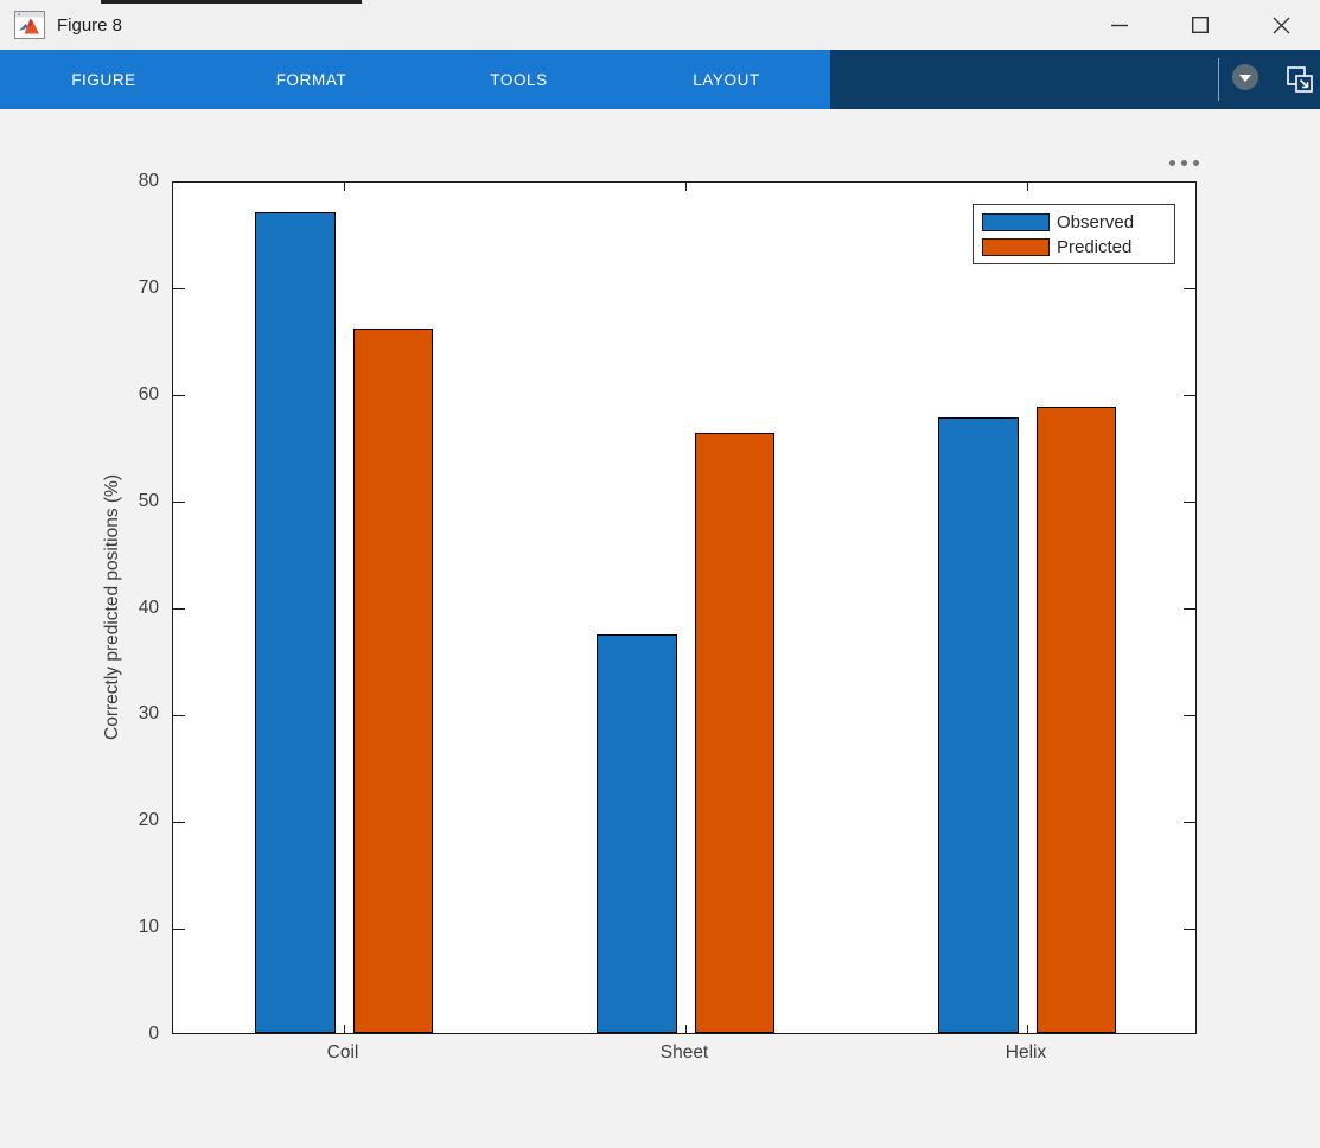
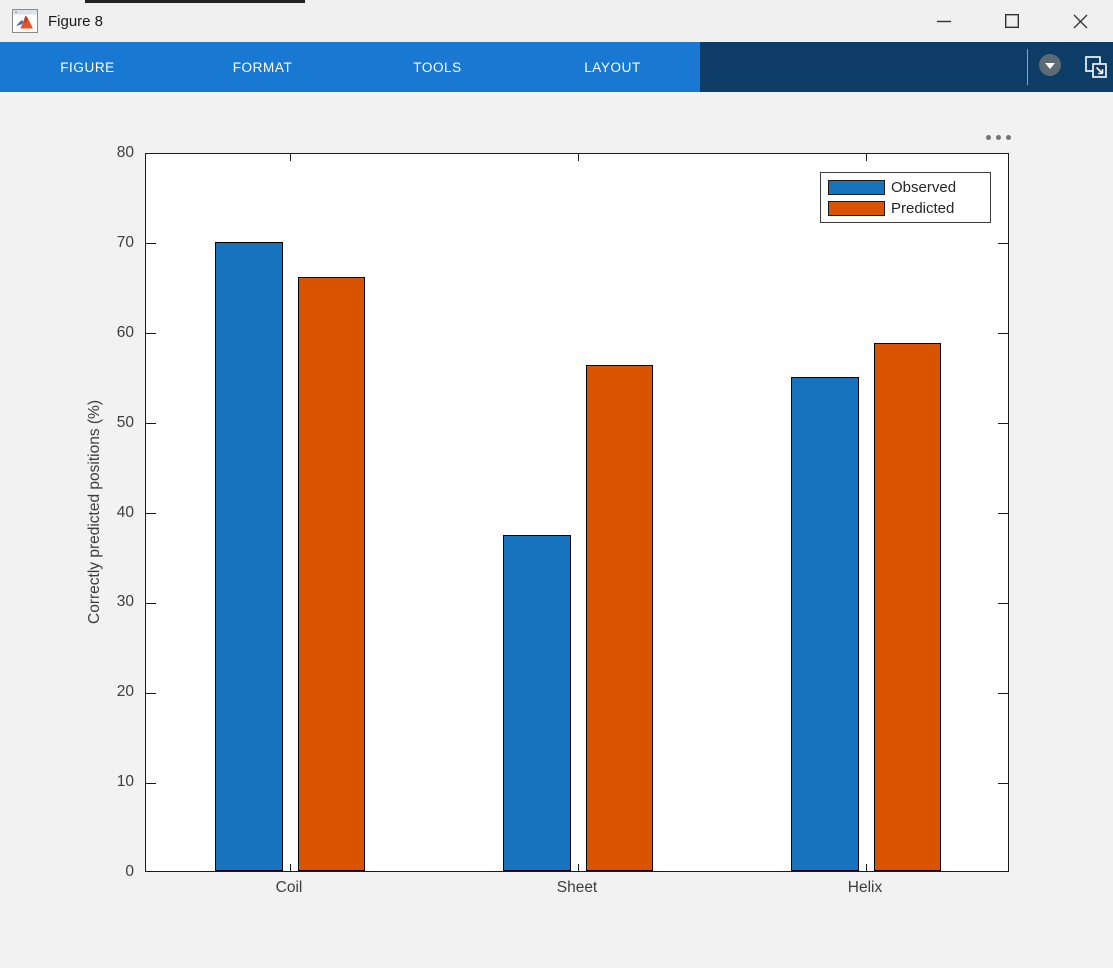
Observed/Coil: 77 -> 70
Observed/Helix: 58 -> 55
